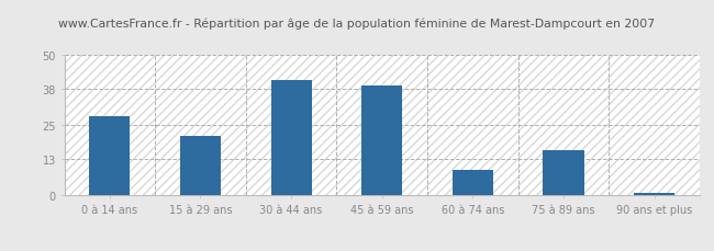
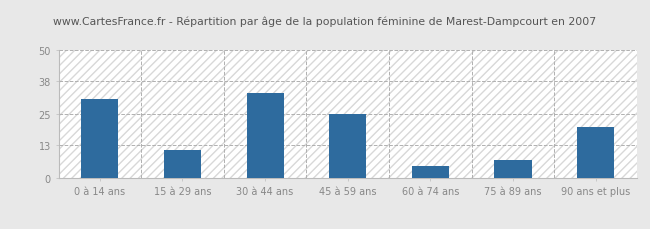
0 à 14 ans: 28 -> 31
15 à 29 ans: 21 -> 11
30 à 44 ans: 41 -> 33
45 à 59 ans: 39 -> 25
60 à 74 ans: 9 -> 5
75 à 89 ans: 16 -> 7
90 ans et plus: 1 -> 20
